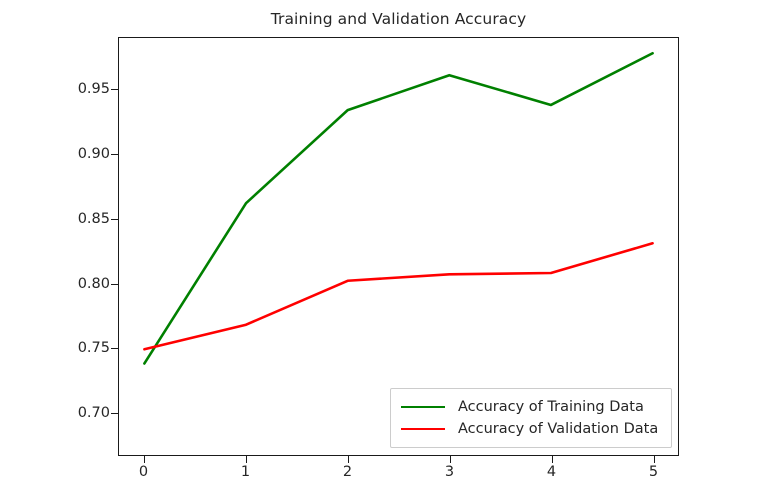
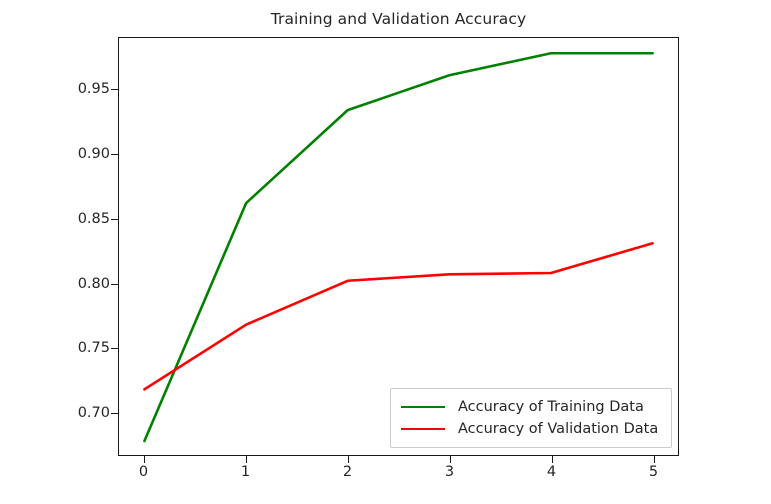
Accuracy of Training Data/0: 0.738 -> 0.678
Accuracy of Validation Data/0: 0.749 -> 0.718
Accuracy of Training Data/4: 0.938 -> 0.978
